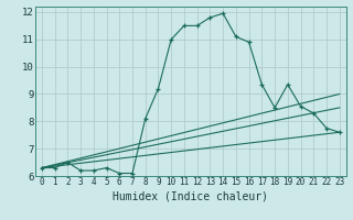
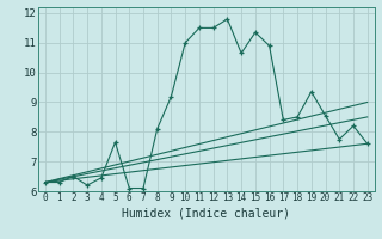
4: 6.20 -> 6.45
5: 6.30 -> 7.65
14: 11.95 -> 10.65
15: 11.10 -> 11.35
17: 9.35 -> 8.40
21: 8.30 -> 7.75
22: 7.75 -> 8.20
